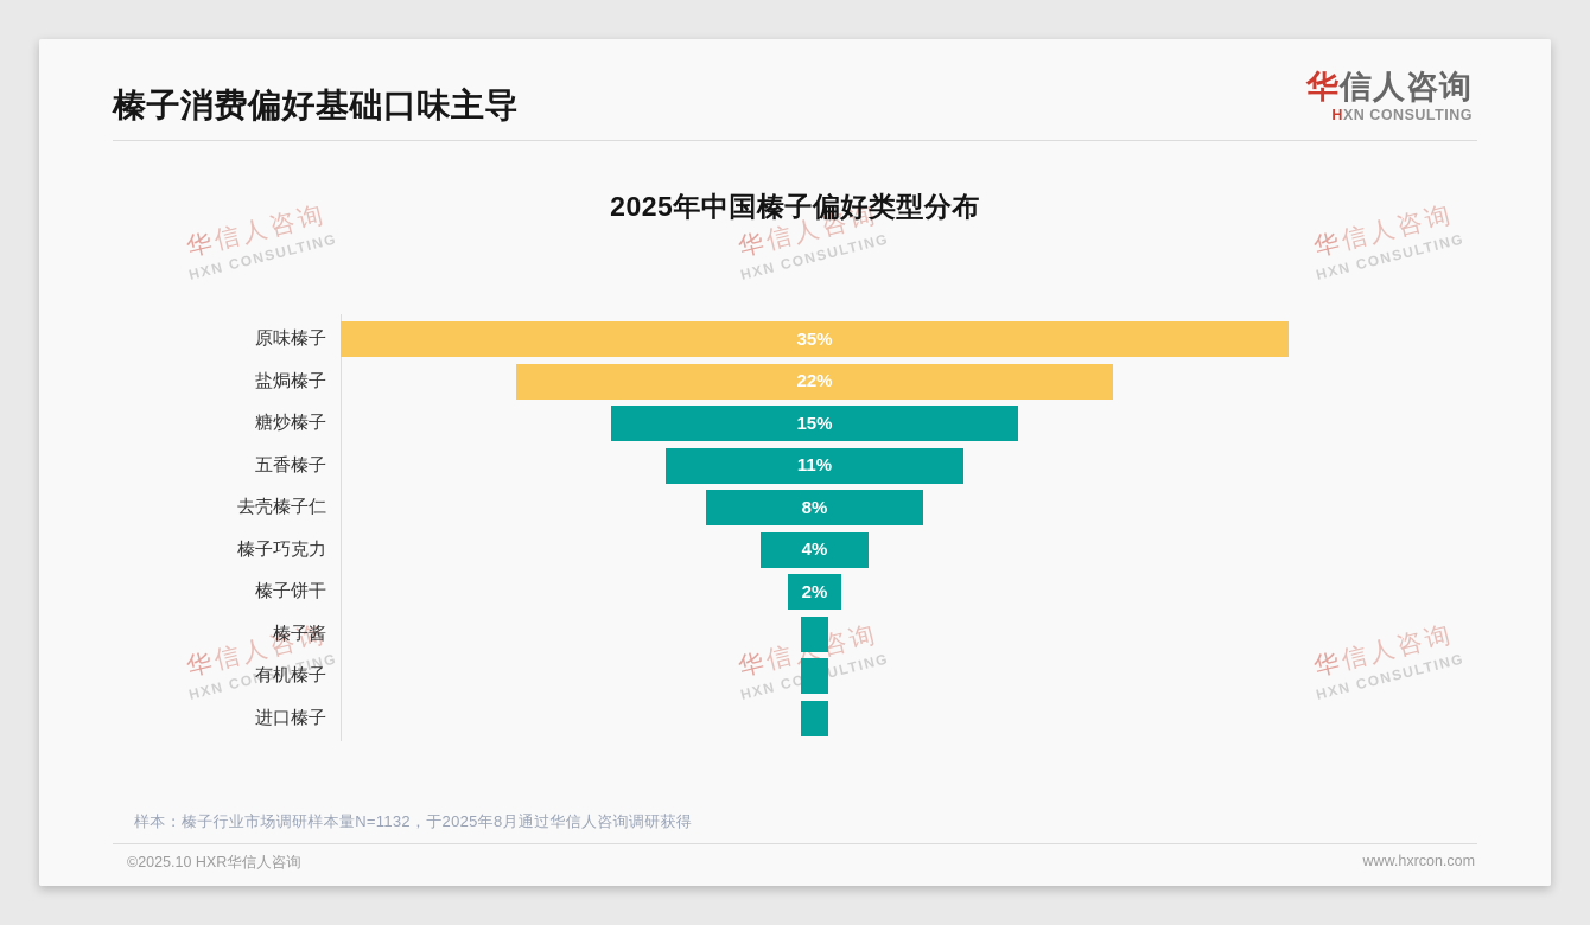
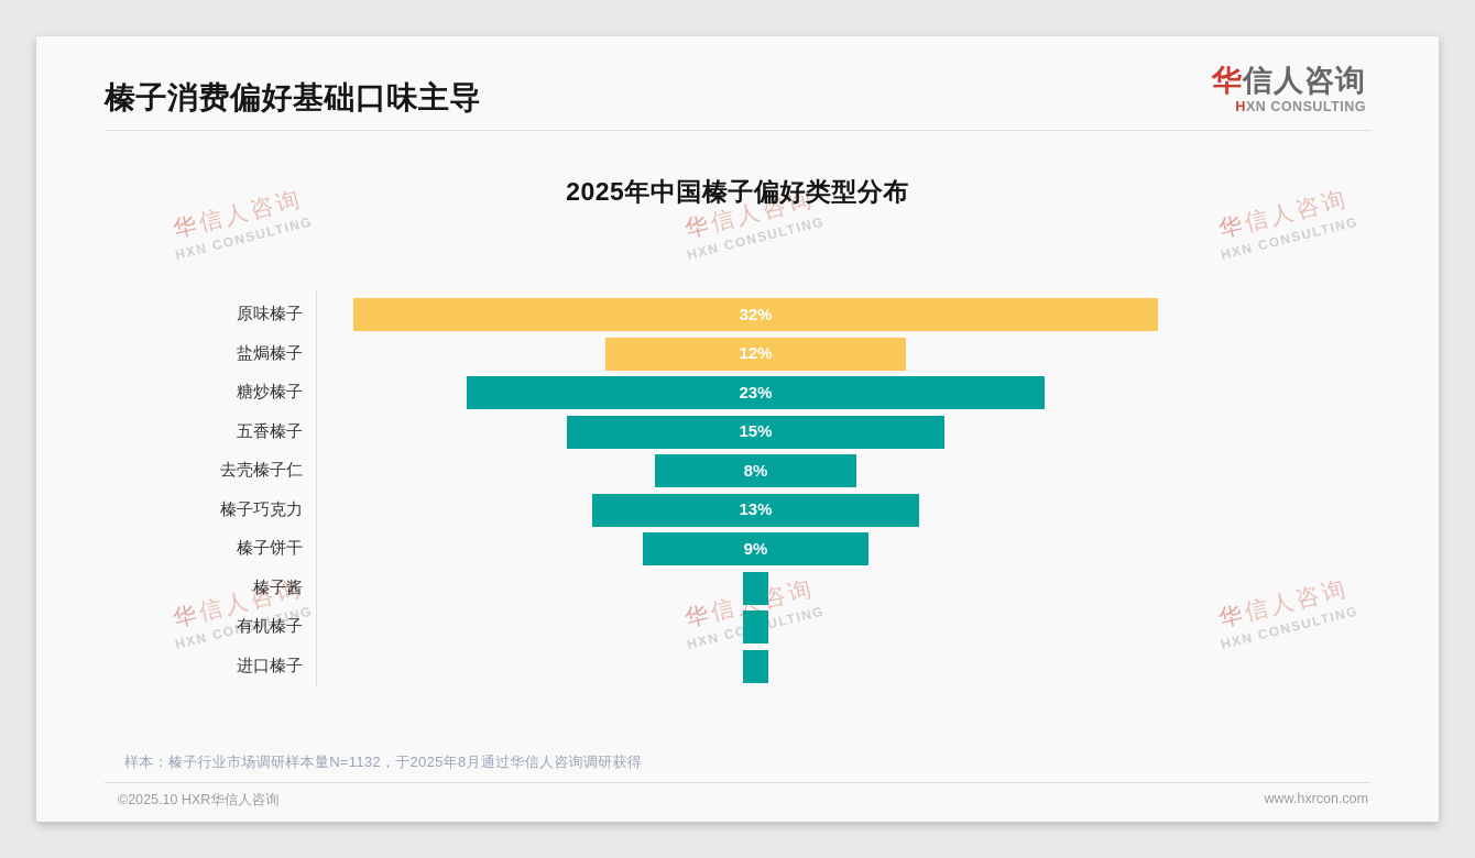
原味榛子: 35% -> 32%
盐焗榛子: 22% -> 12%
糖炒榛子: 15% -> 23%
五香榛子: 11% -> 15%
榛子巧克力: 4% -> 13%
榛子饼干: 2% -> 9%
